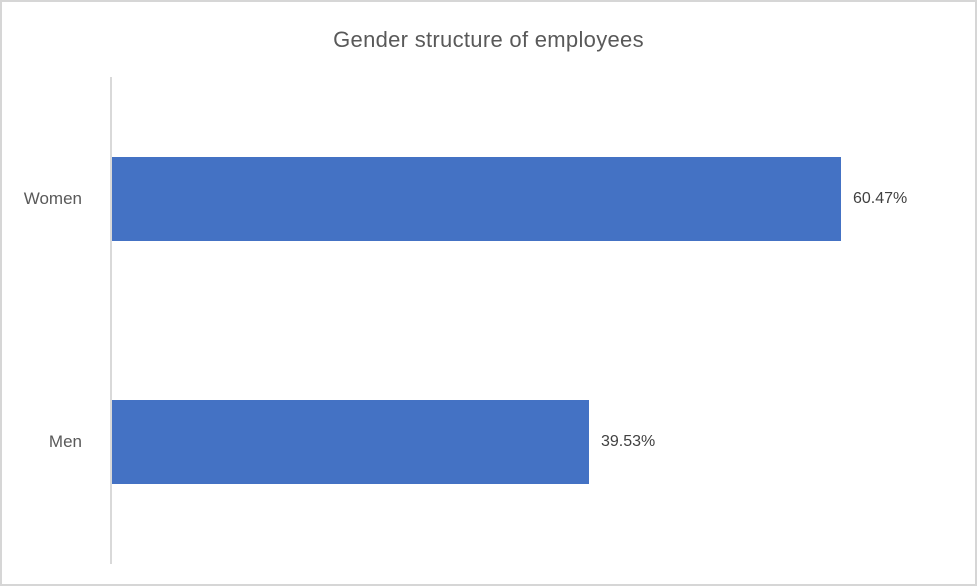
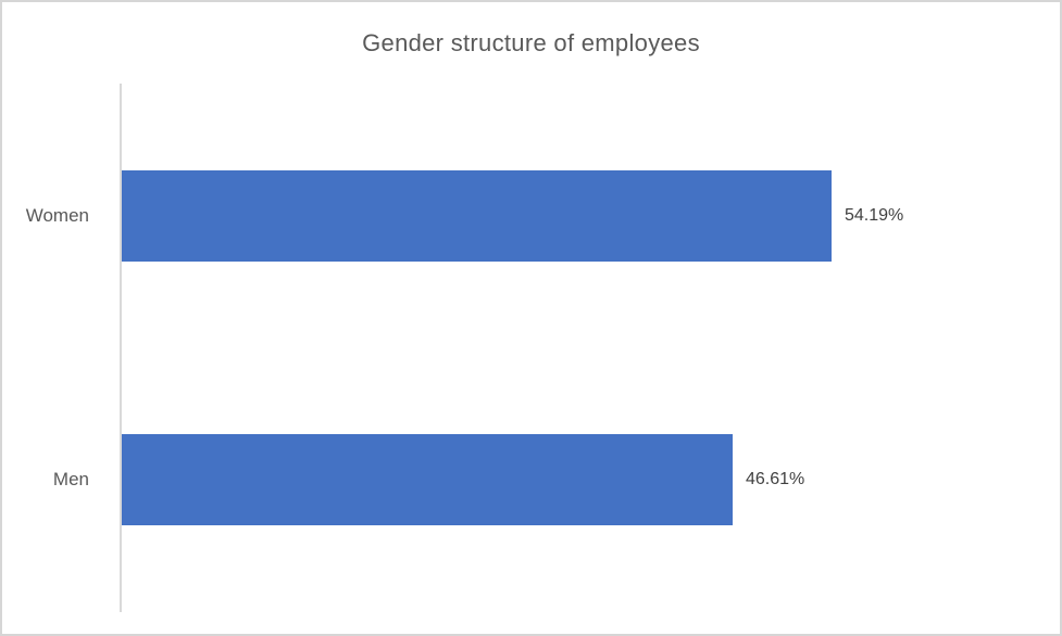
Women: 60.47% -> 54.19%
Men: 39.53% -> 46.61%
